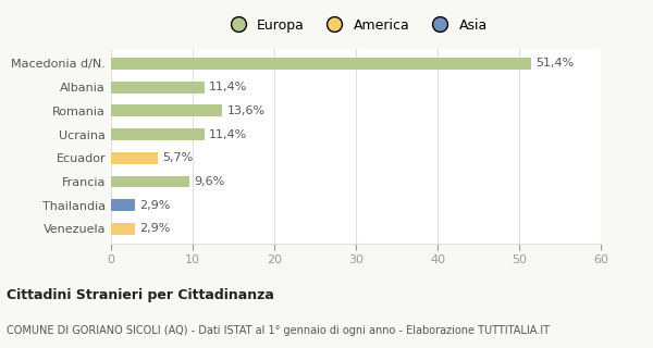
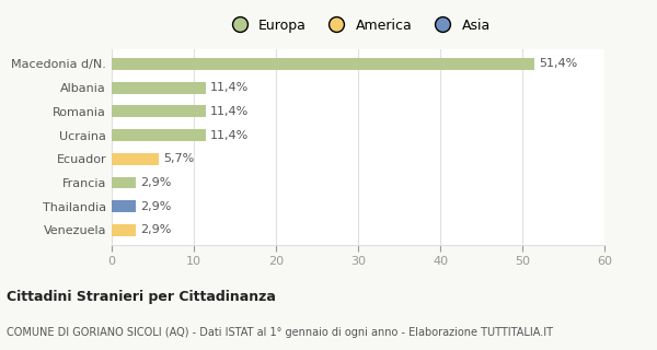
Romania: 13,6% -> 11,4%
Francia: 9,6% -> 2,9%
